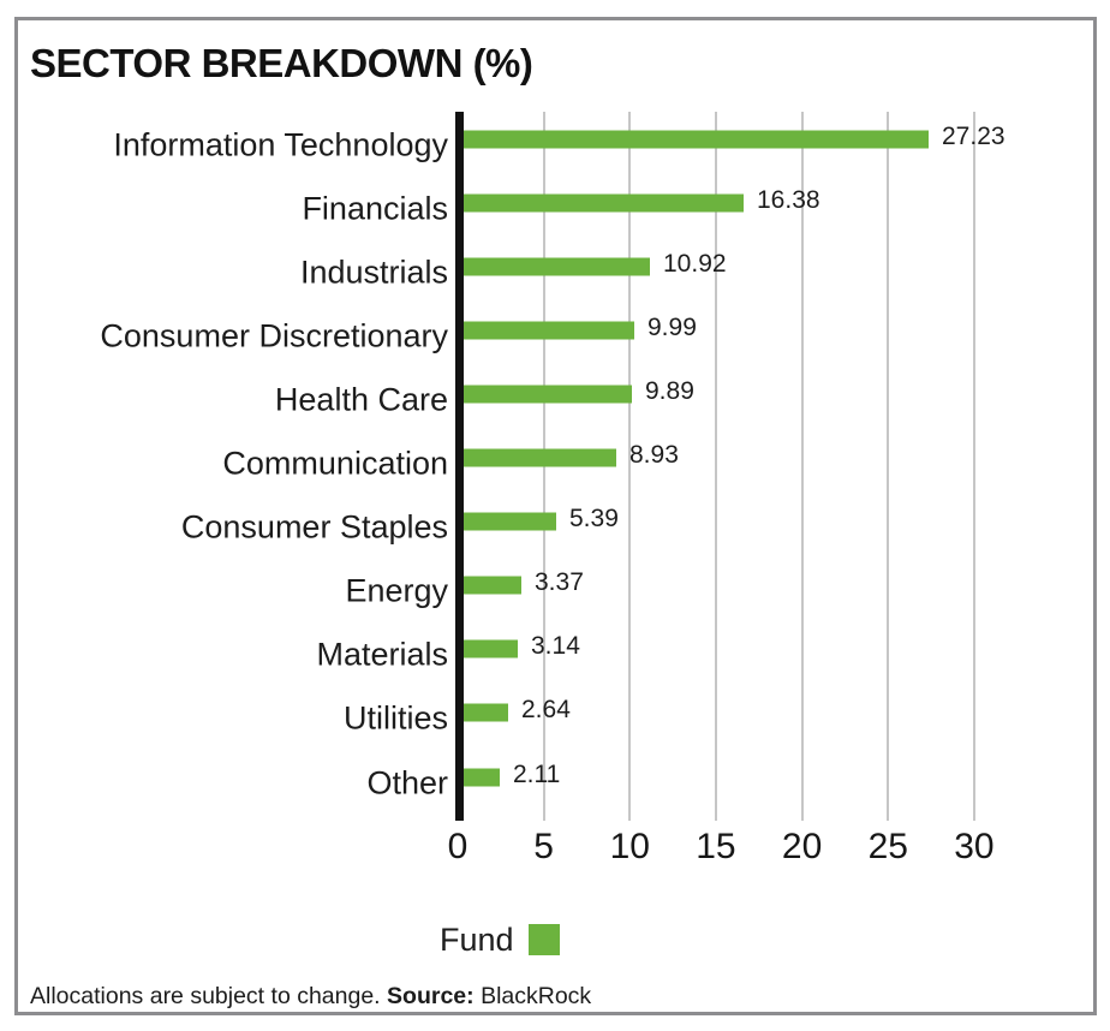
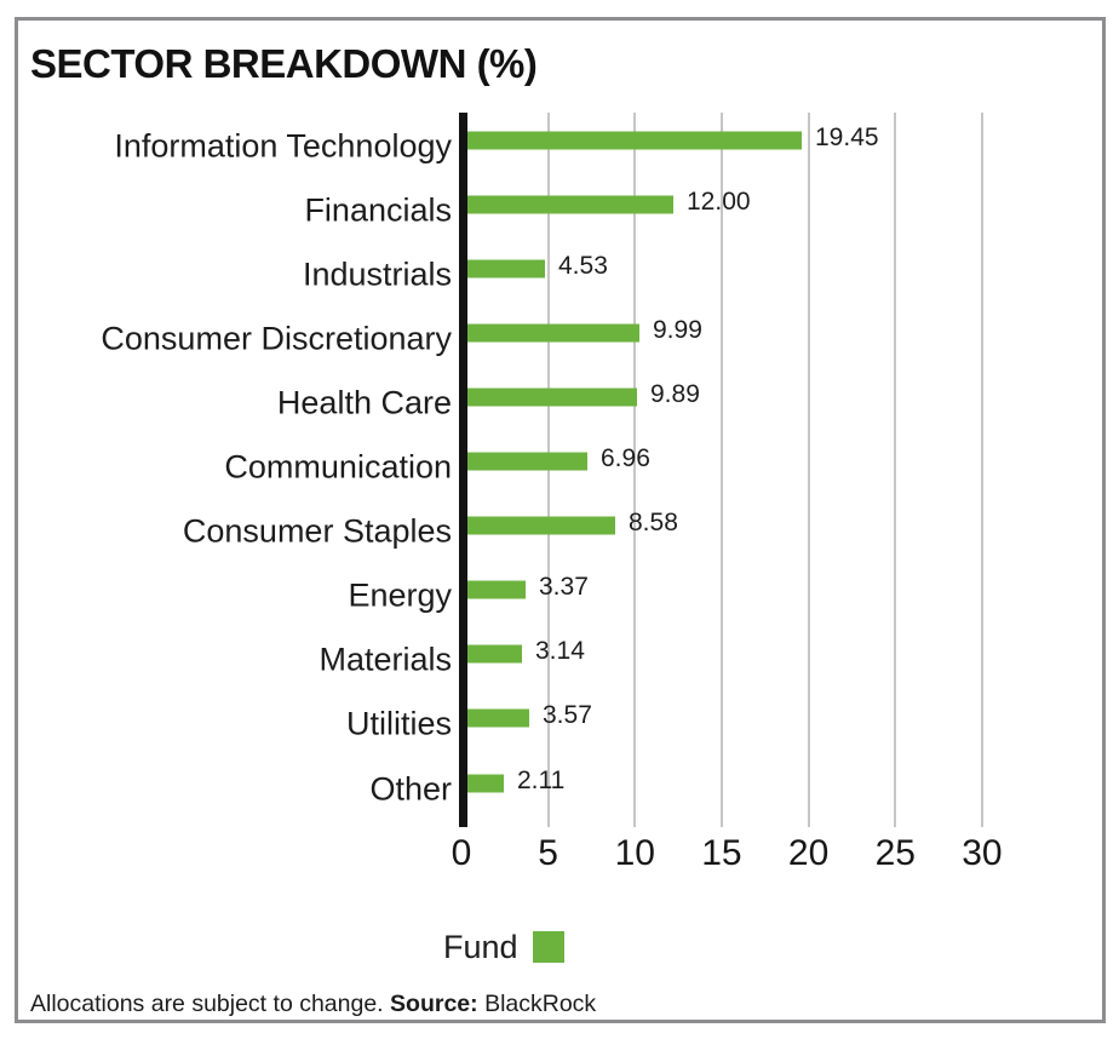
Information Technology: 27.23 -> 19.45
Financials: 16.38 -> 12.00
Industrials: 10.92 -> 4.53
Communication: 8.93 -> 6.96
Consumer Staples: 5.39 -> 8.58
Utilities: 2.64 -> 3.57
